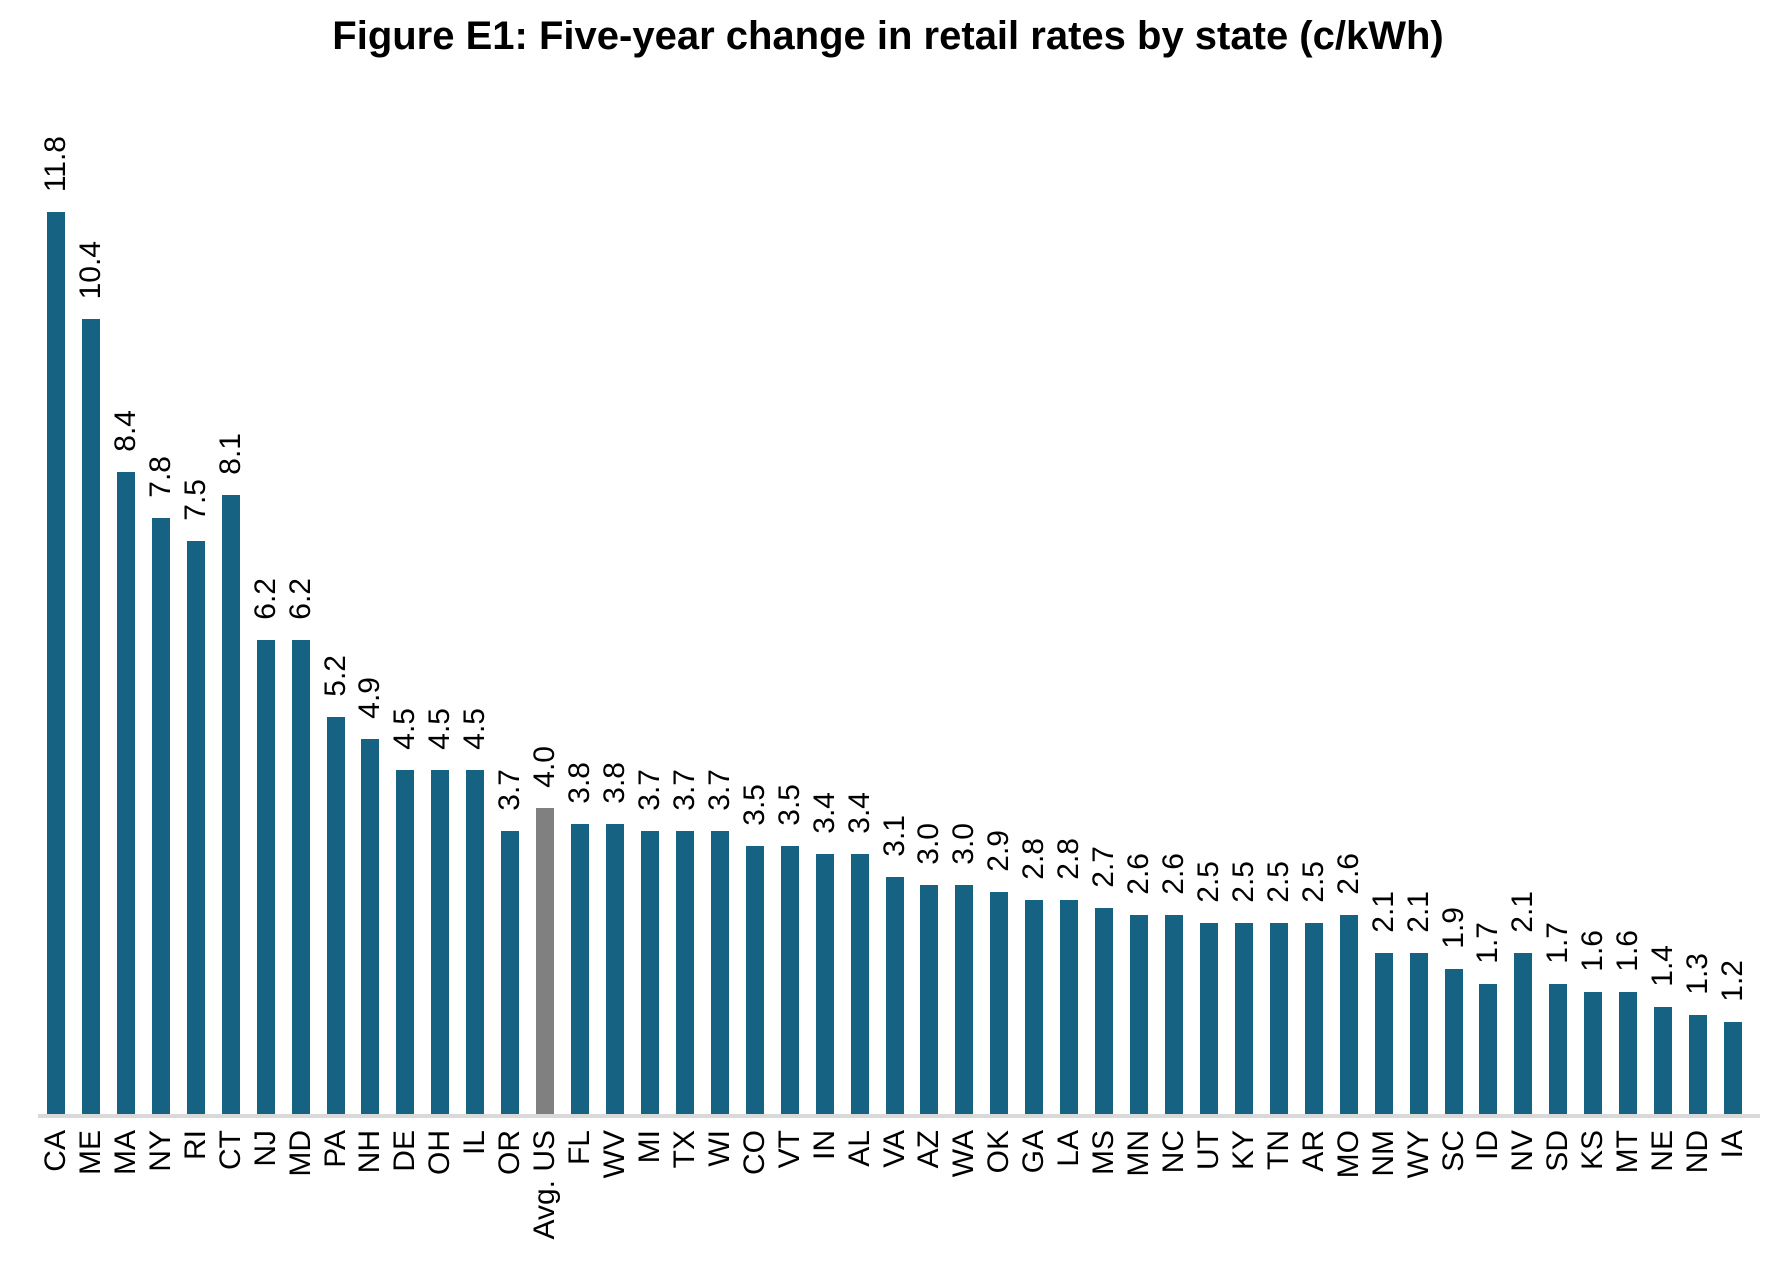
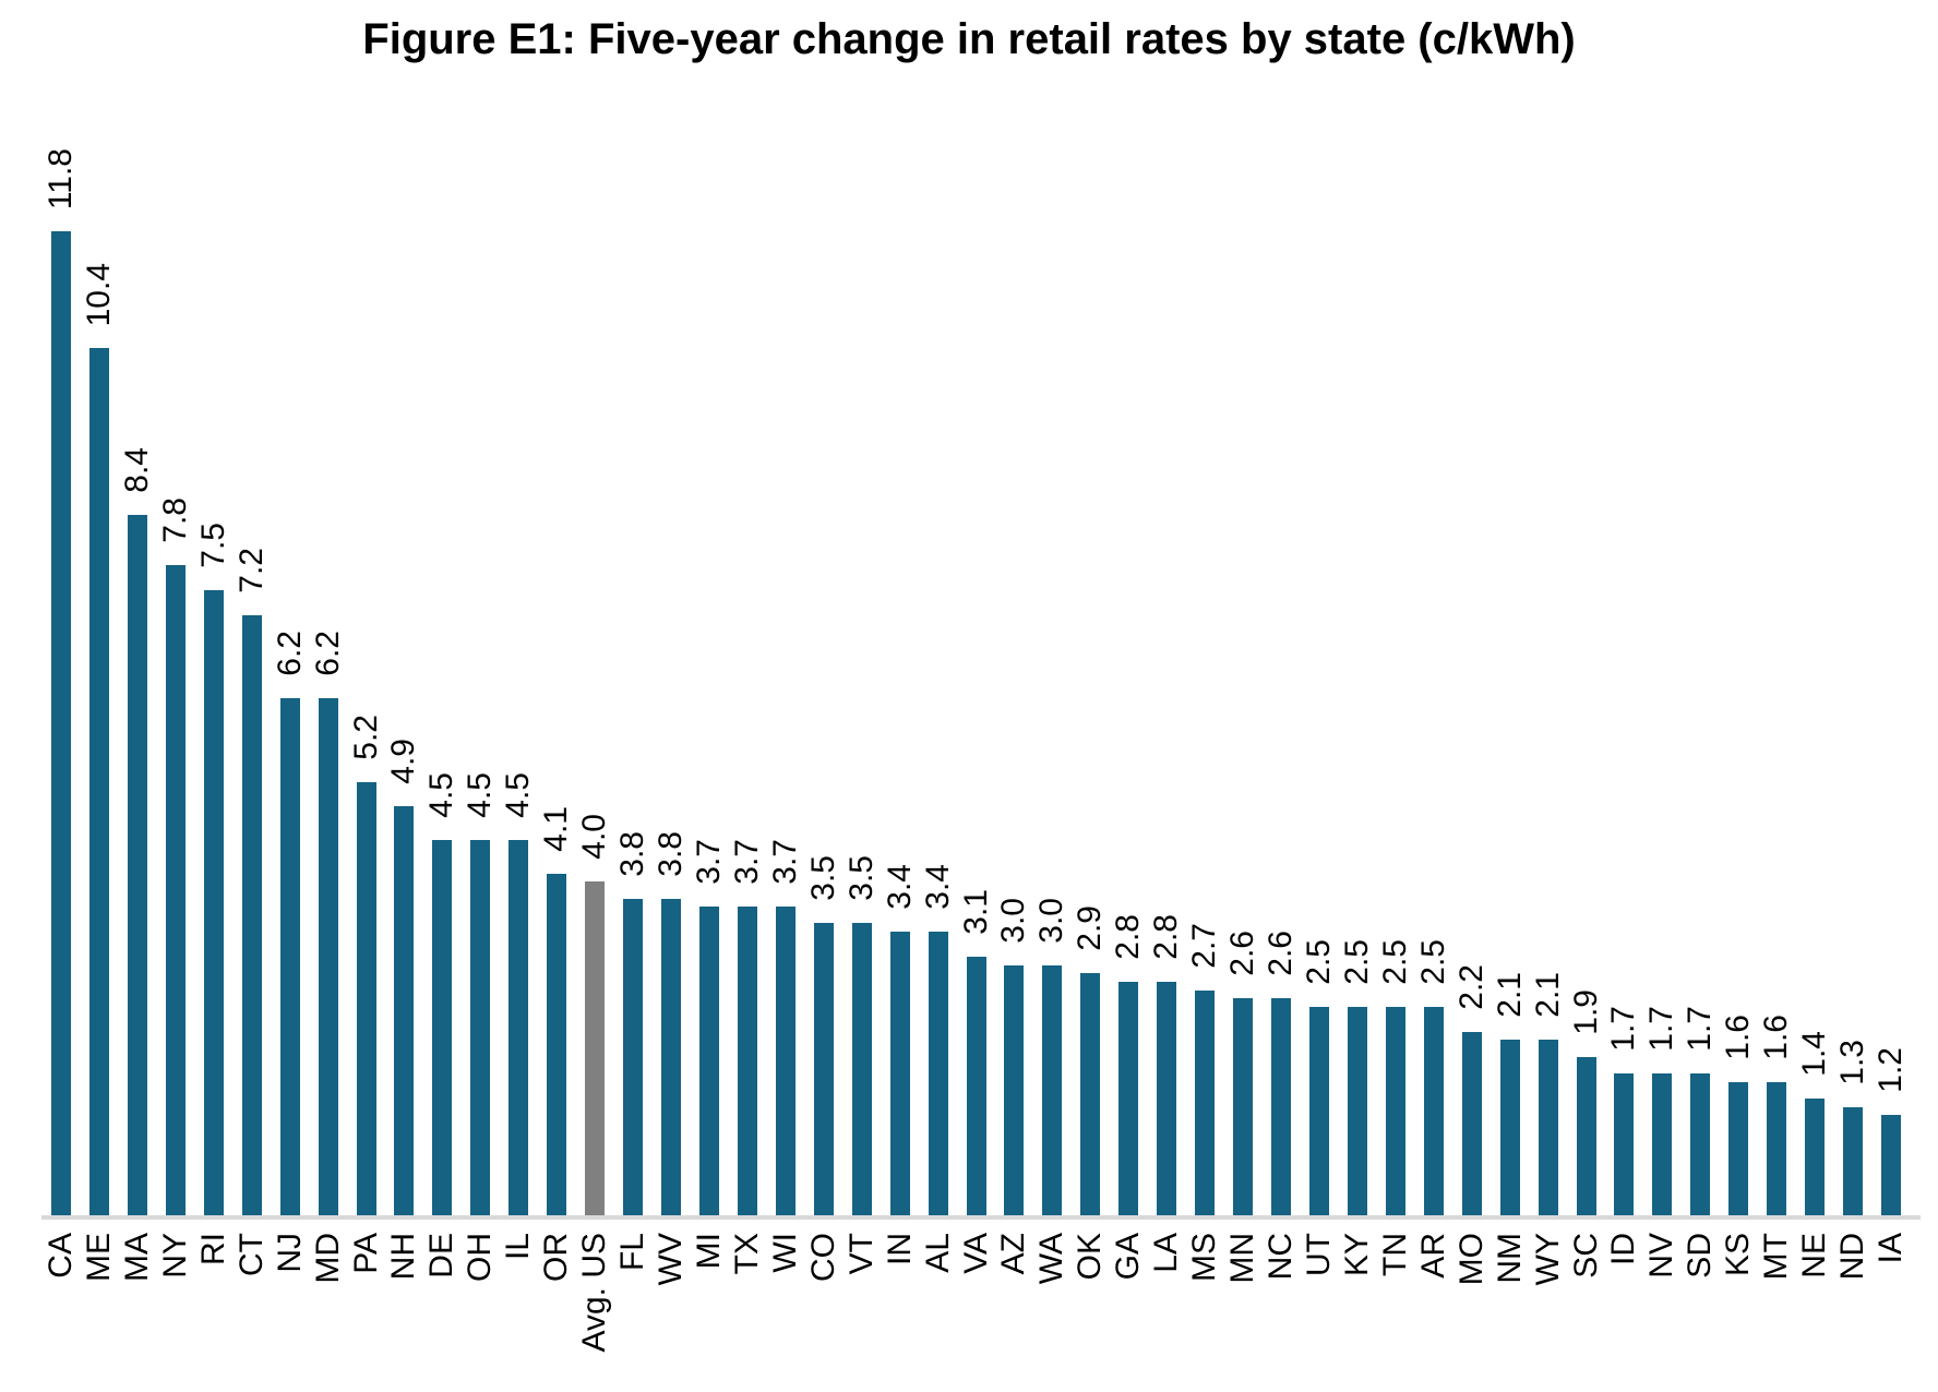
CT: 8.1 -> 7.2
OR: 3.7 -> 4.1
MO: 2.6 -> 2.2
NV: 2.1 -> 1.7
